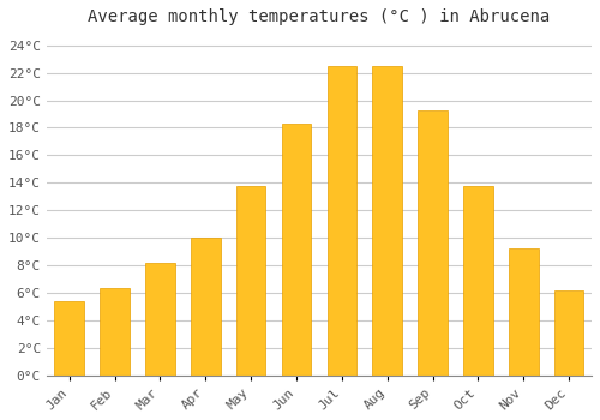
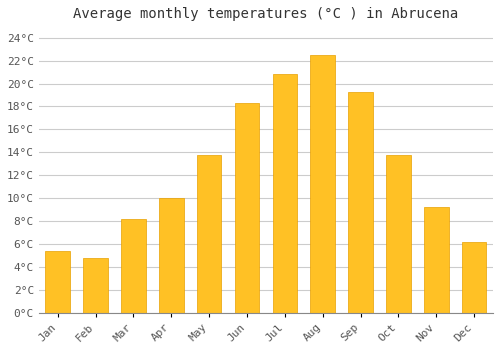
Feb: 6.3°C -> 4.8°C
Jul: 22.5°C -> 20.8°C
